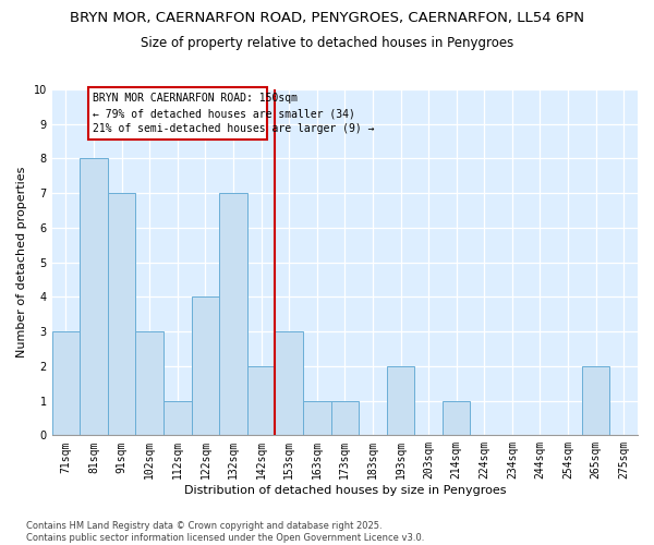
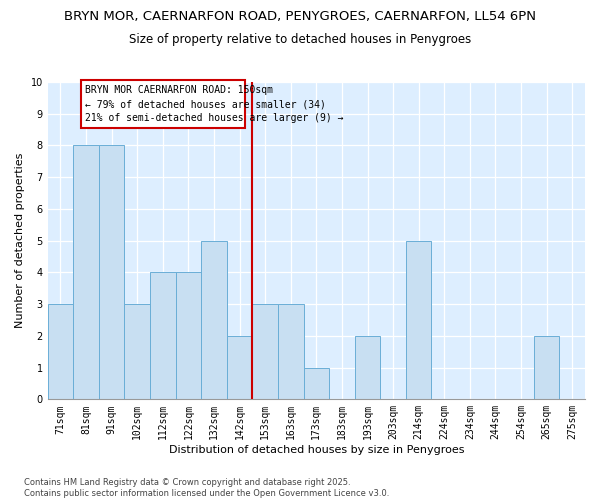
91sqm: 7 -> 8
112sqm: 1 -> 4
132sqm: 7 -> 5
163sqm: 1 -> 3
214sqm: 1 -> 5
